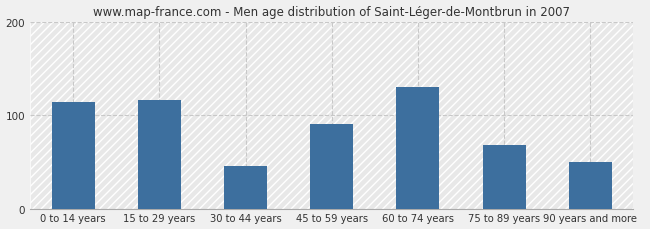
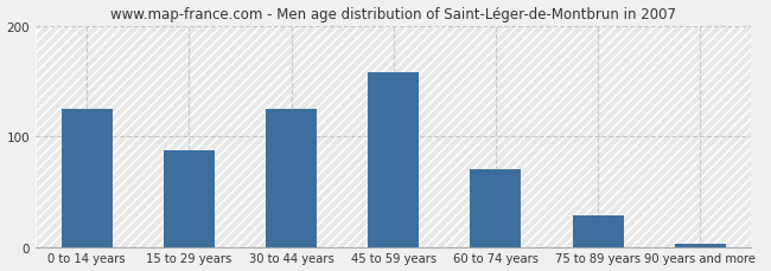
0 to 14 years: 114 -> 125
15 to 29 years: 116 -> 87
30 to 44 years: 46 -> 125
45 to 59 years: 90 -> 158
60 to 74 years: 130 -> 70
75 to 89 years: 68 -> 28
90 years and more: 50 -> 3
